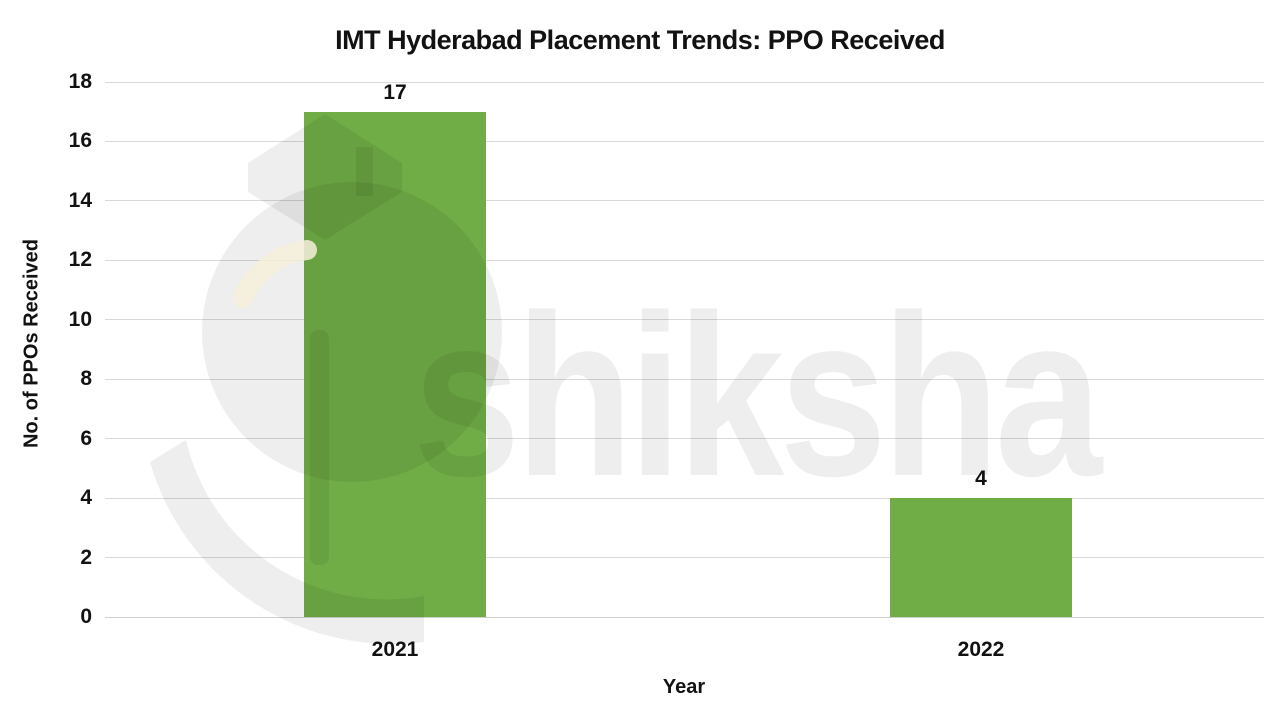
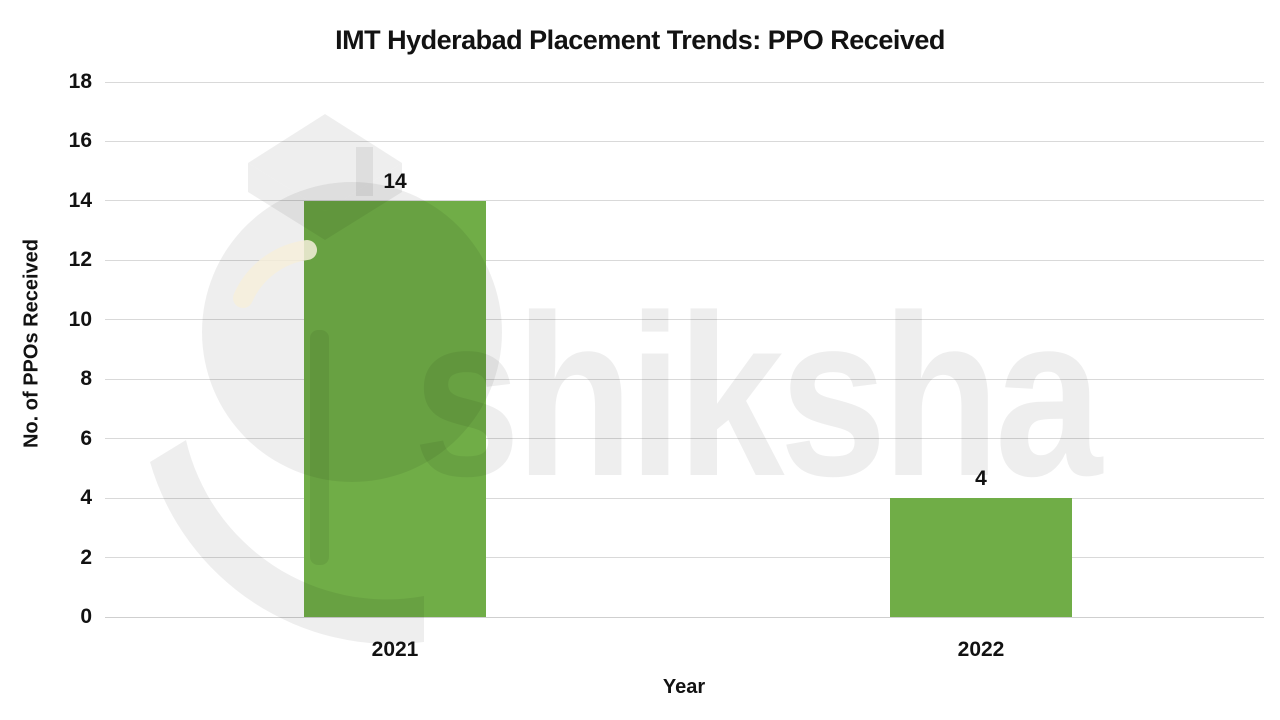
2021: 17 -> 14
